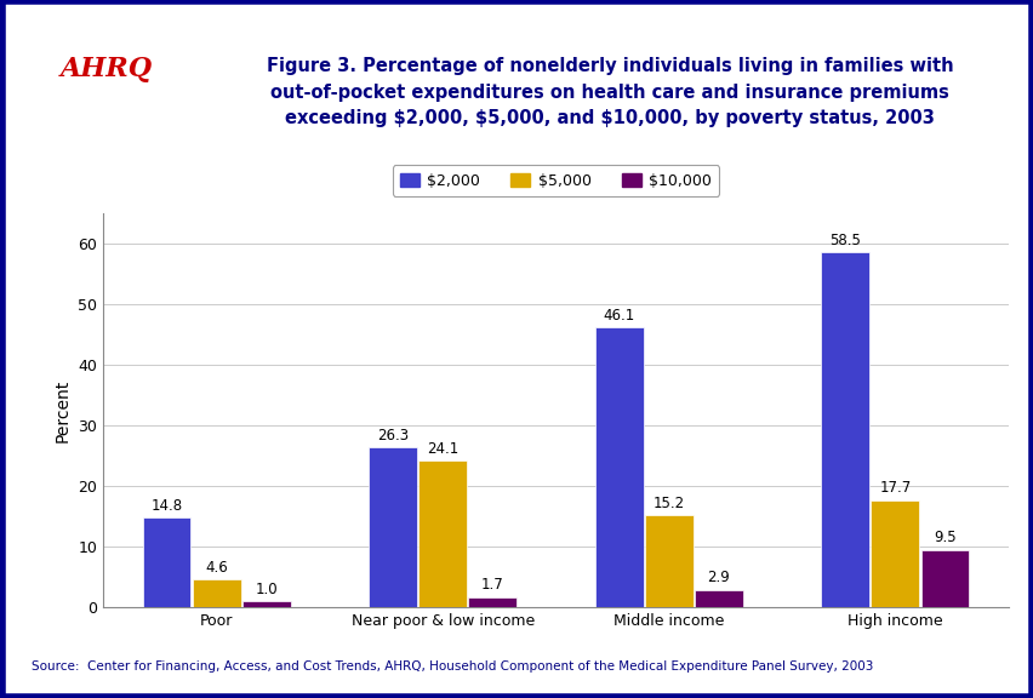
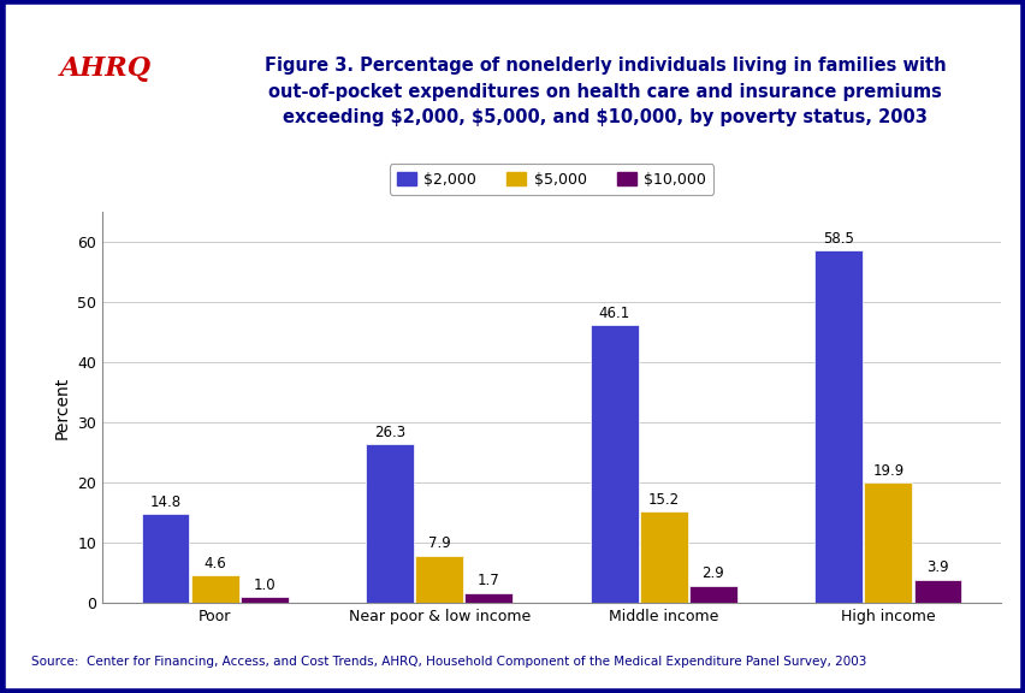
$5,000/Near poor & low income: 24.1 -> 7.9
$5,000/High income: 17.7 -> 19.9
$10,000/High income: 9.5 -> 3.9
